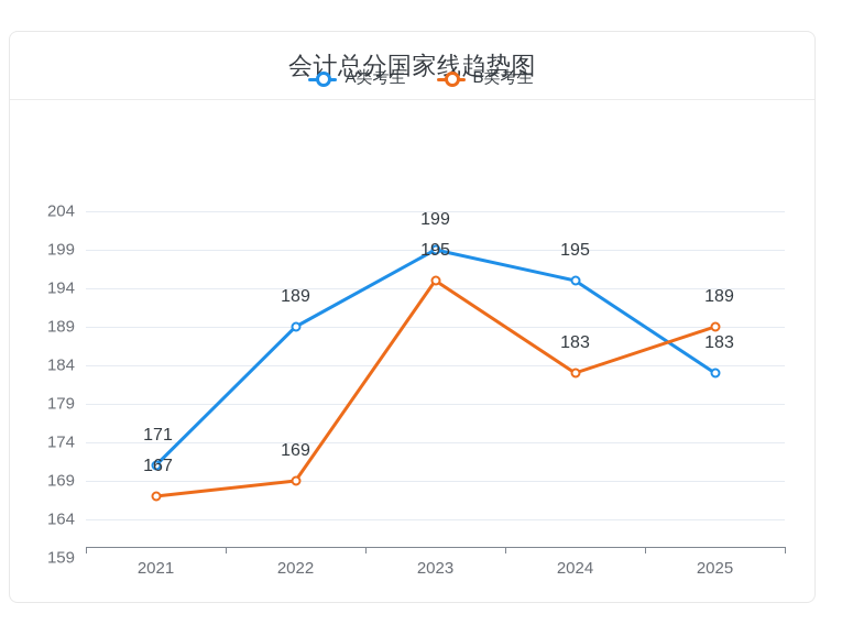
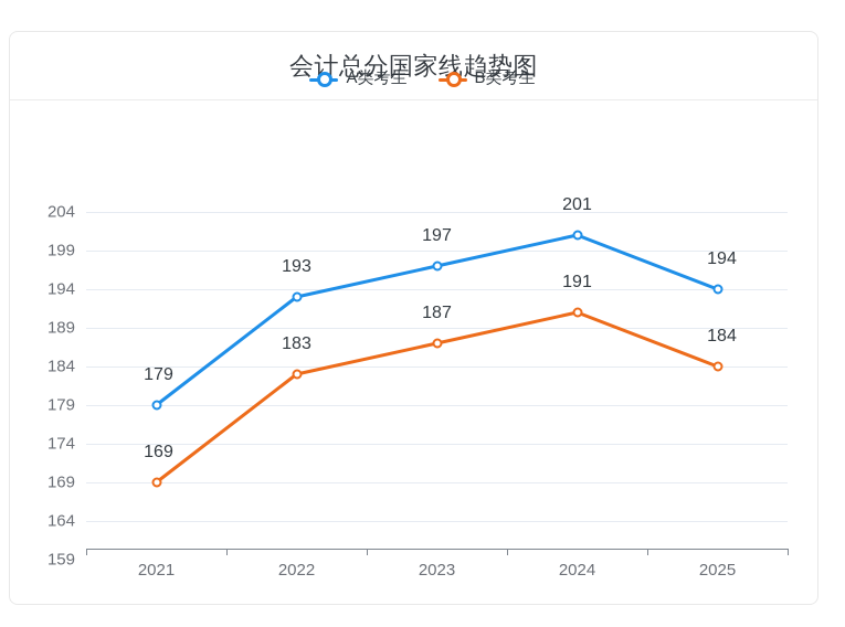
A类考生/2021: 171 -> 179
B类考生/2021: 167 -> 169
A类考生/2022: 189 -> 193
B类考生/2022: 169 -> 183
A类考生/2023: 199 -> 197
B类考生/2023: 195 -> 187
A类考生/2024: 195 -> 201
B类考生/2024: 183 -> 191
A类考生/2025: 183 -> 194
B类考生/2025: 189 -> 184
